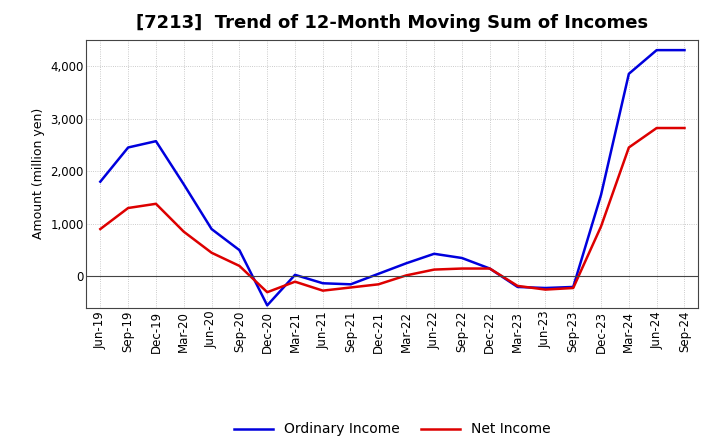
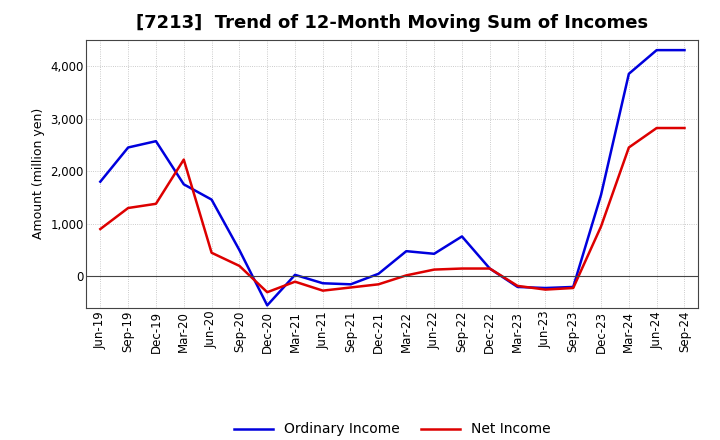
Net Income/Mar-20: 850 -> 2,220
Ordinary Income/Jun-20: 900 -> 1,460
Ordinary Income/Mar-22: 250 -> 480
Ordinary Income/Sep-22: 350 -> 760
